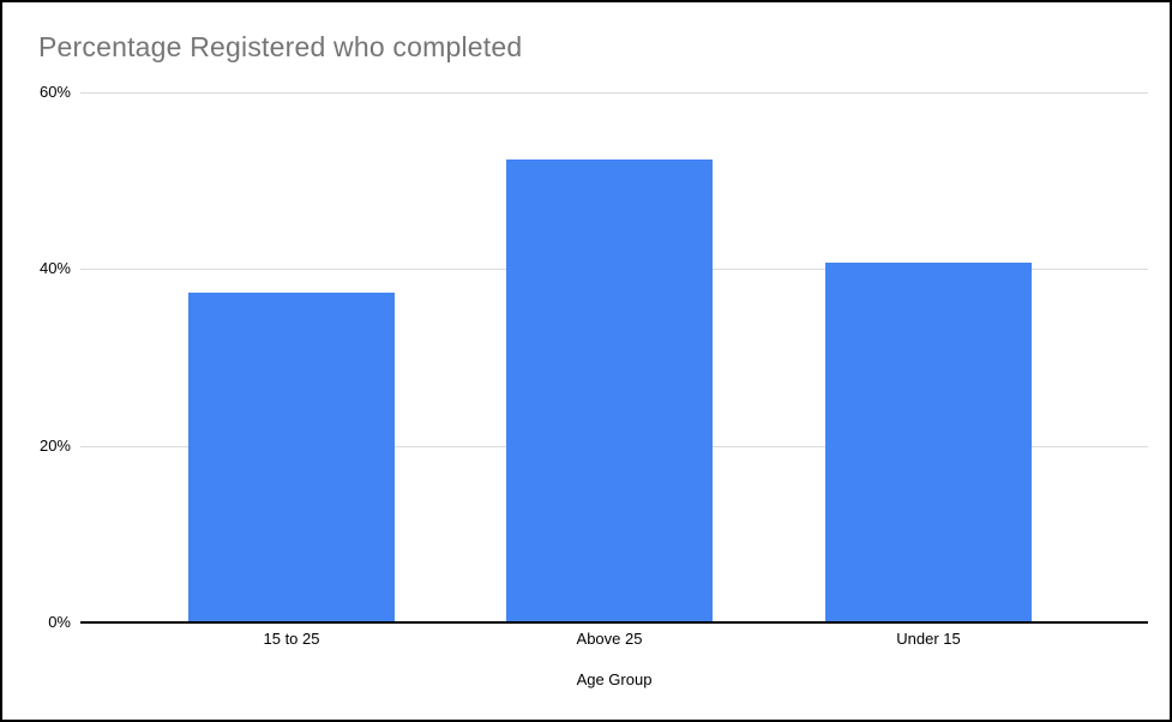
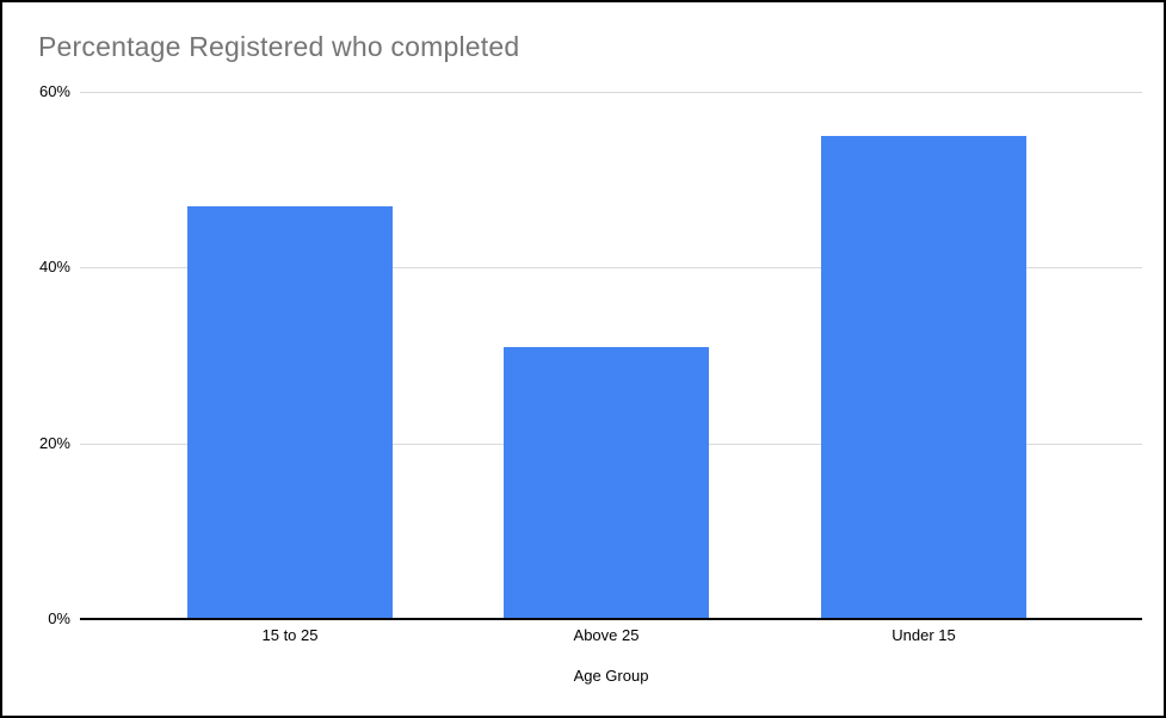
15 to 25: 37% -> 47%
Above 25: 52% -> 31%
Under 15: 41% -> 55%
